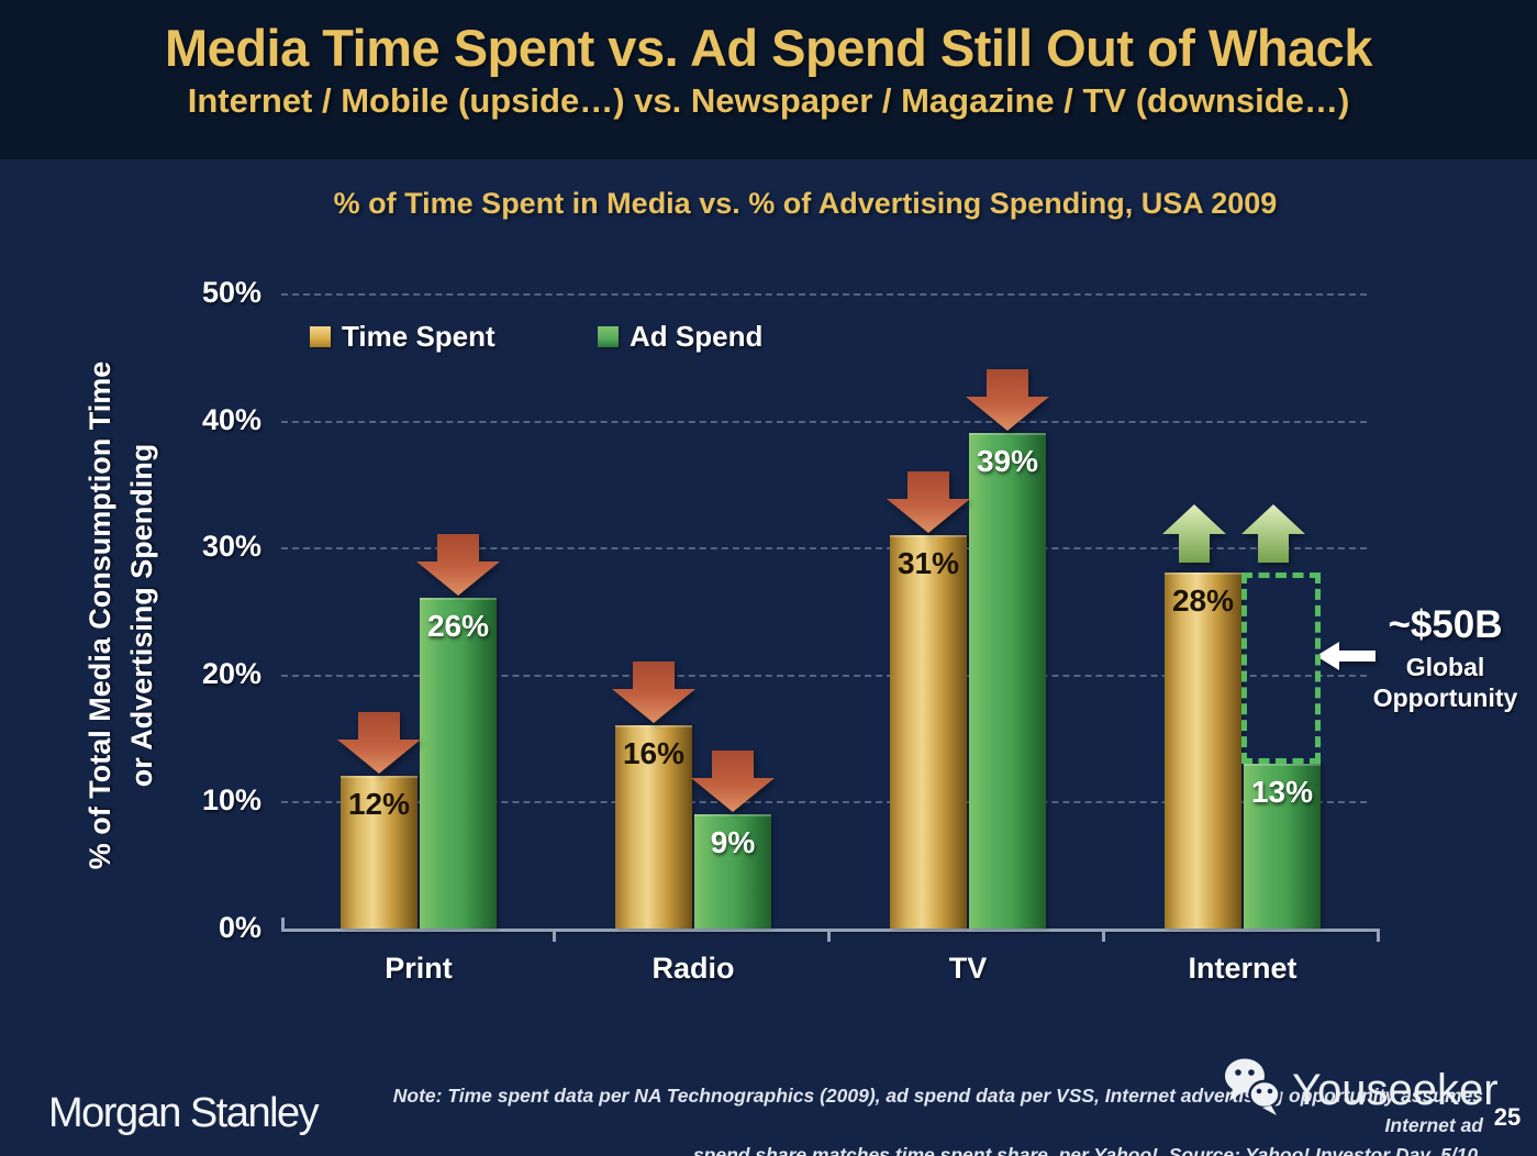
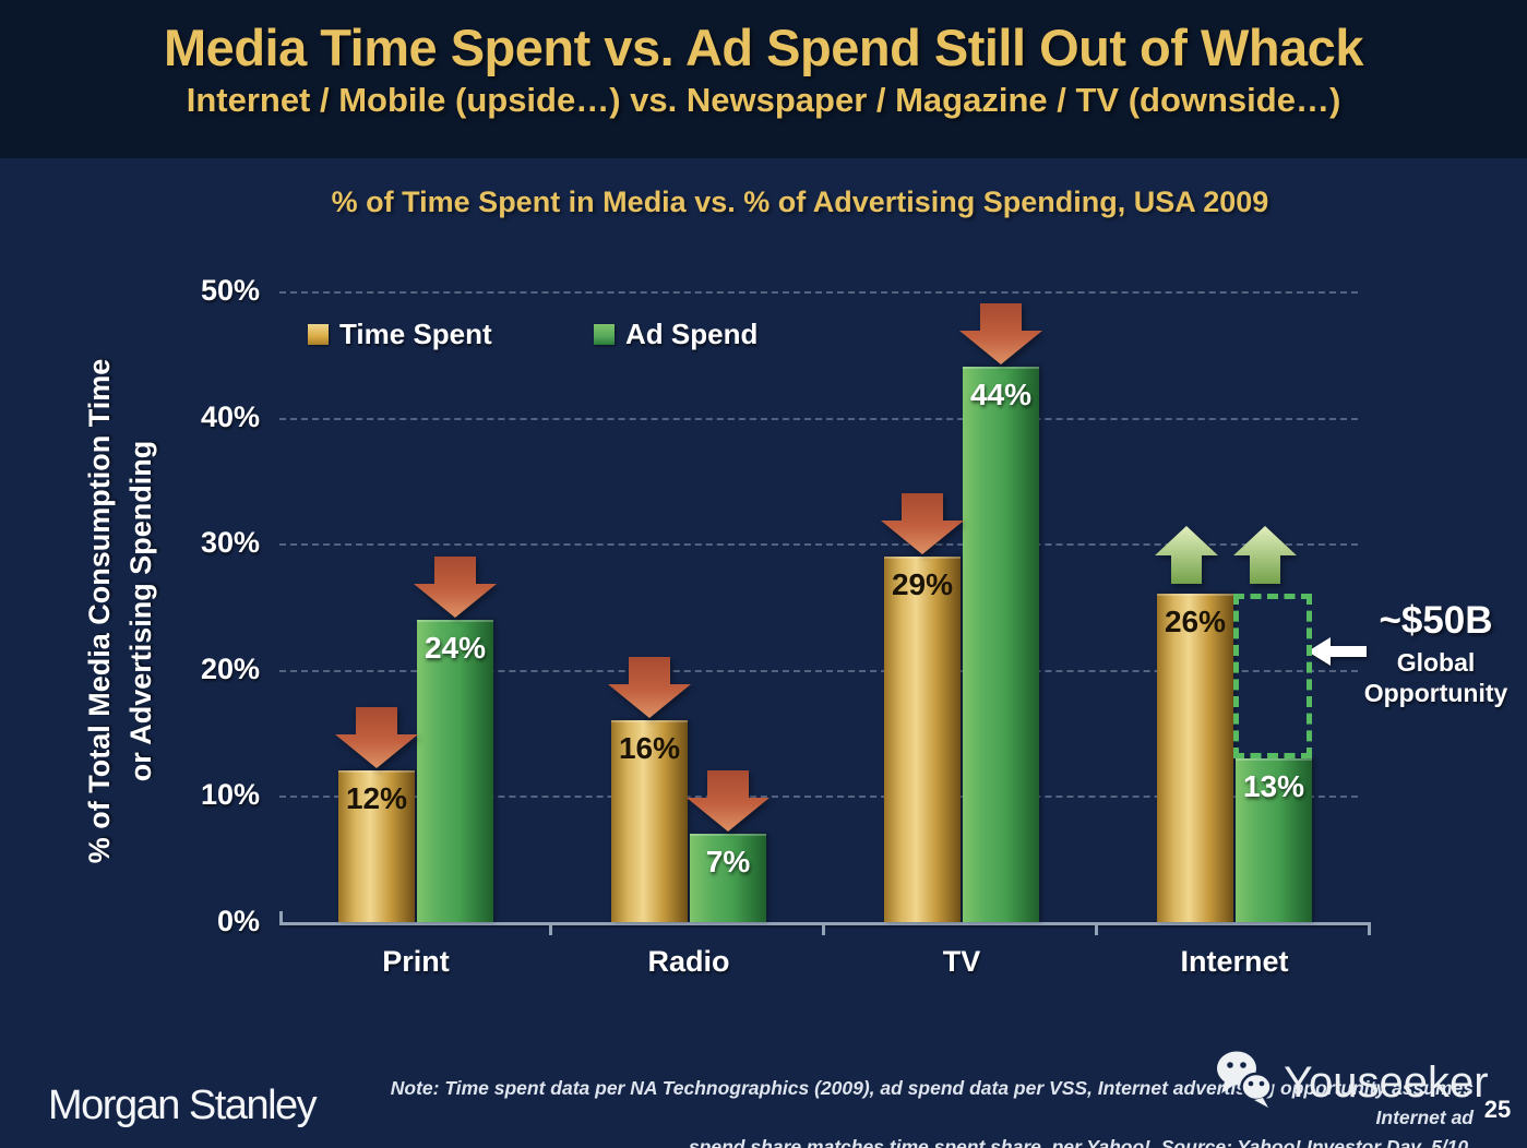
Ad Spend/Print: 26% -> 24%
Ad Spend/Radio: 9% -> 7%
Time Spent/TV: 31% -> 29%
Ad Spend/TV: 39% -> 44%
Time Spent/Internet: 28% -> 26%
